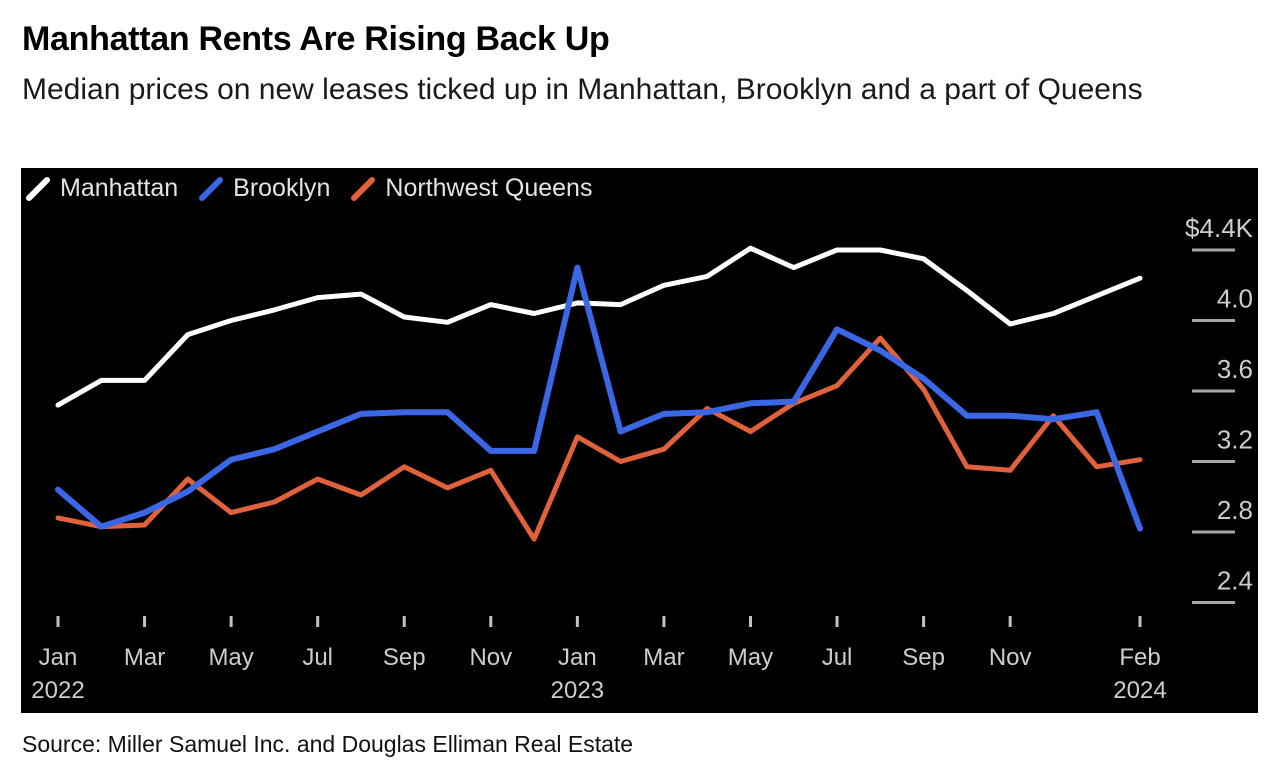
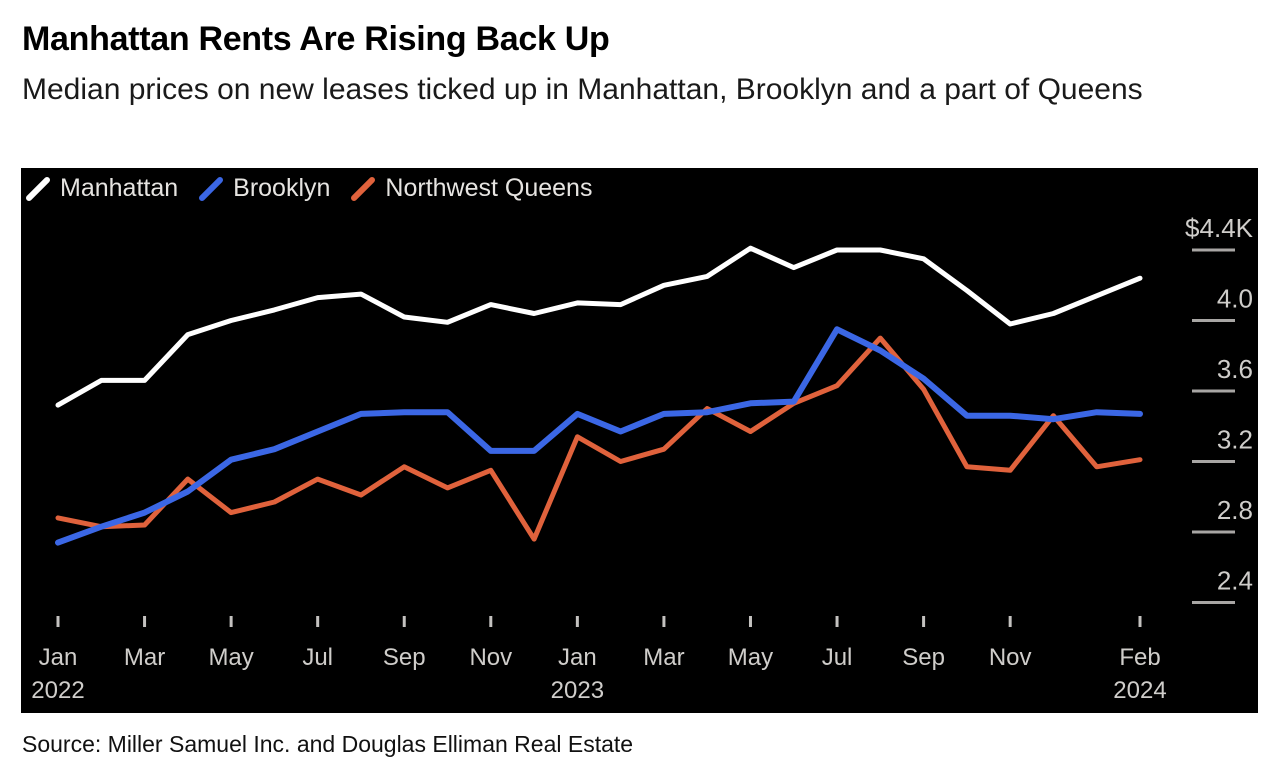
Brooklyn/Jan 2022: $3.04K -> $2.74K
Brooklyn/Jan 2023: $4.30K -> $3.47K
Brooklyn/Feb 2024: $2.82K -> $3.47K
